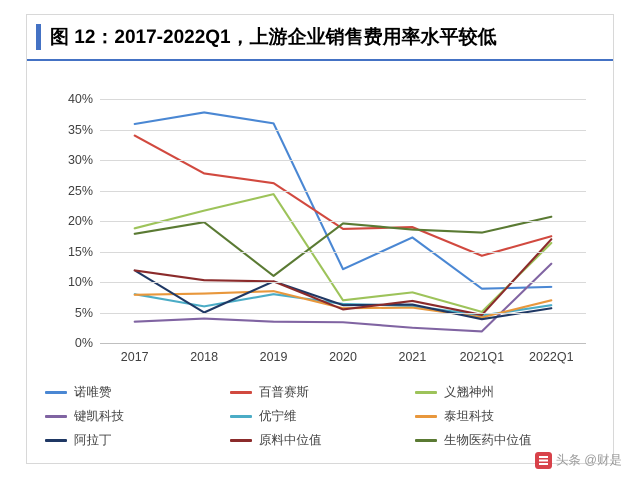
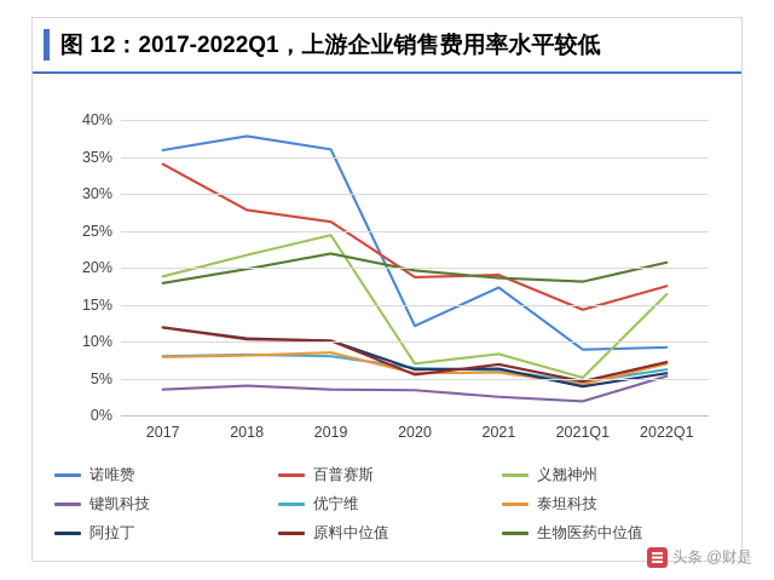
优宁维/2018: 6% -> 8%
阿拉丁/2018: 5% -> 10%
生物医药中位值/2019: 11% -> 22%
键凯科技/2022Q1: 13% -> 5%
原料中位值/2022Q1: 17% -> 7%
